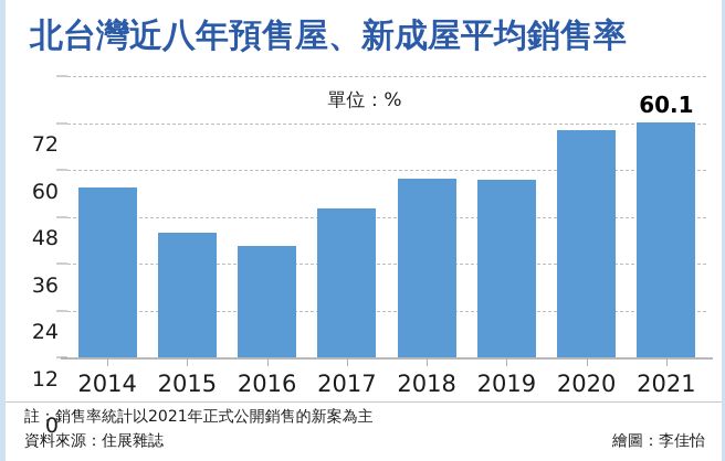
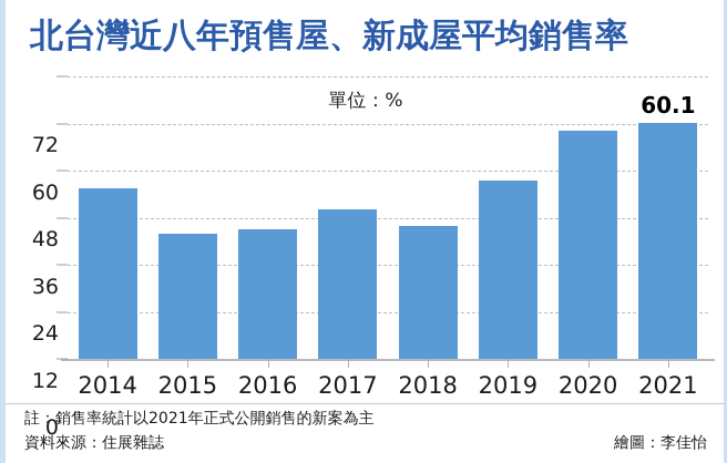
2016: 28 -> 33
2018: 46 -> 34
